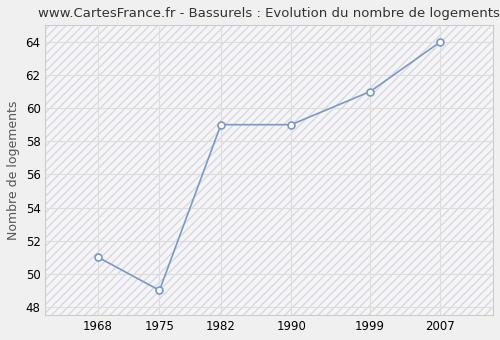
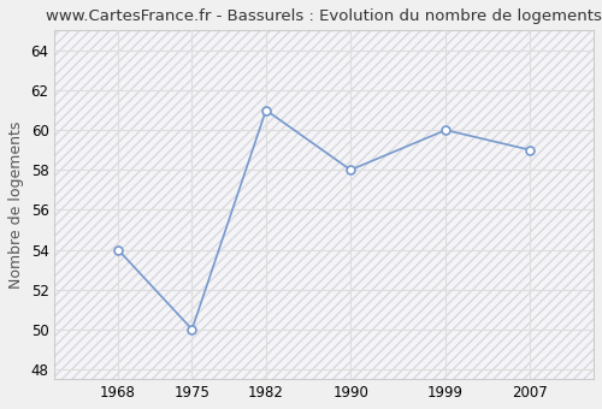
1968: 51 -> 54
1975: 49 -> 50
1982: 59 -> 61
1990: 59 -> 58
1999: 61 -> 60
2007: 64 -> 59
